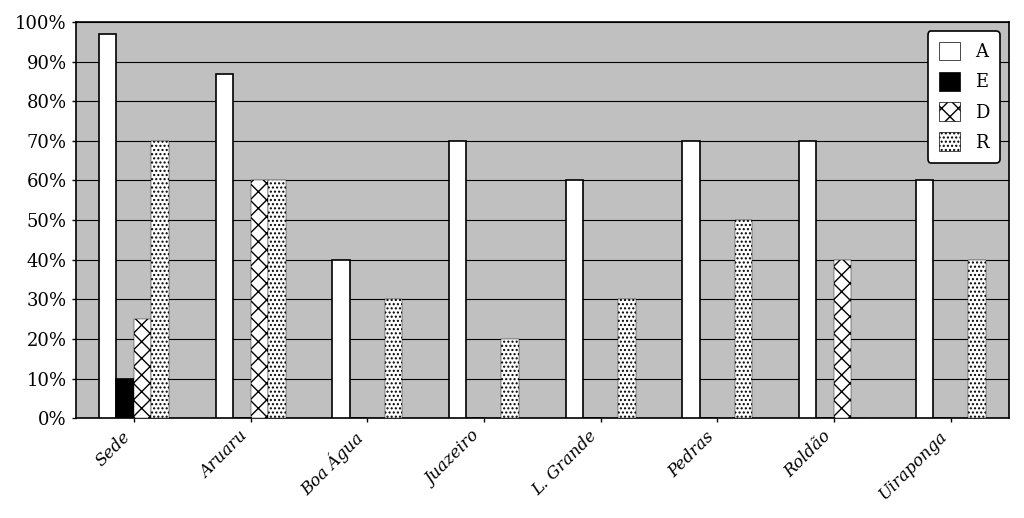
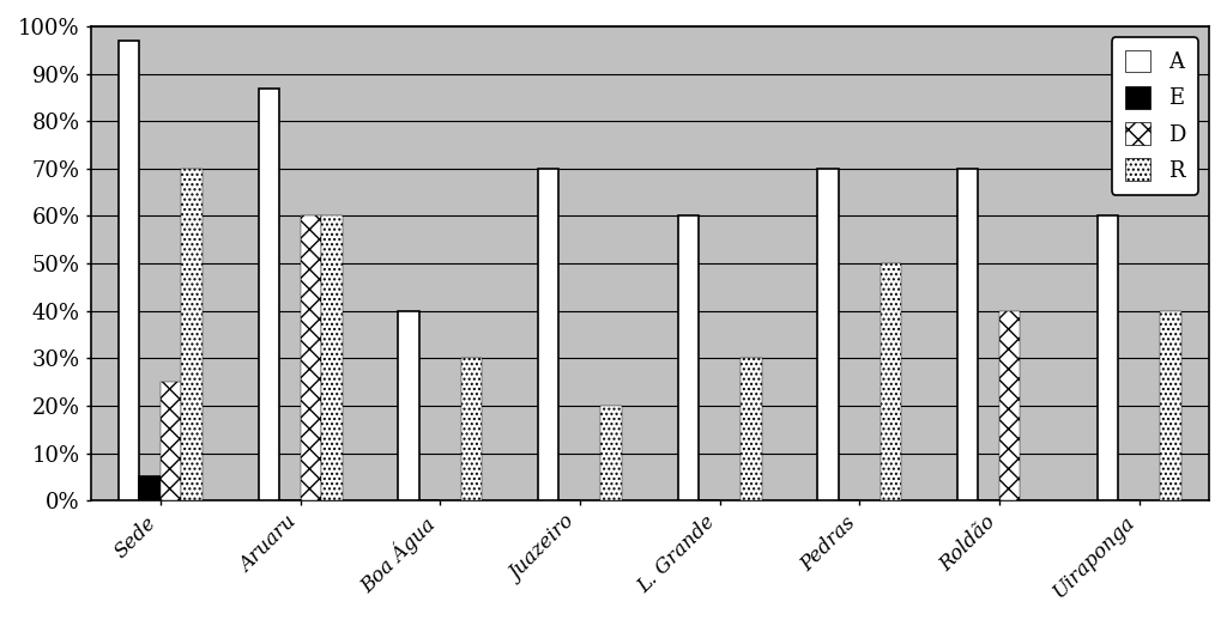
E/Sede: 10% -> 5%
